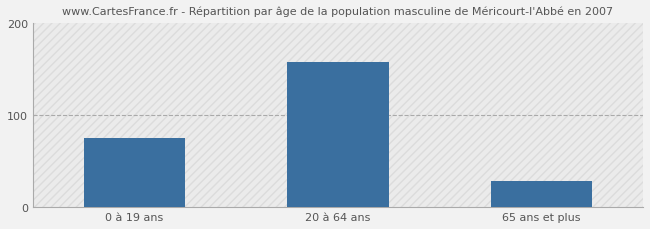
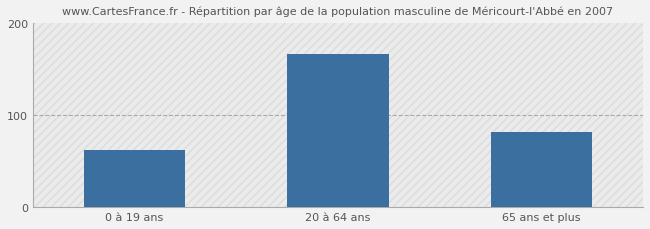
0 à 19 ans: 75 -> 62
20 à 64 ans: 158 -> 166
65 ans et plus: 28 -> 82
